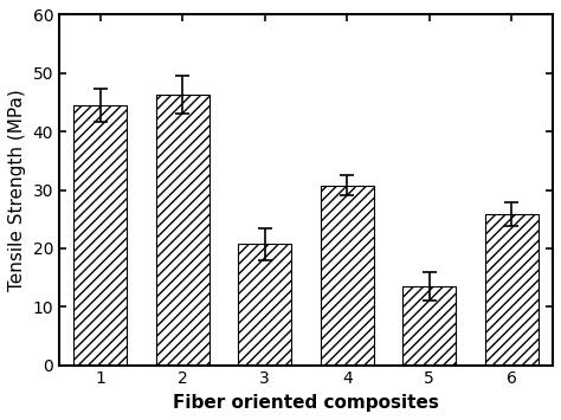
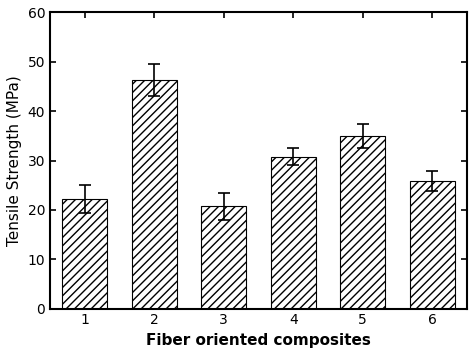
1: 44.5 -> 22.2
5: 13.5 -> 35.0
